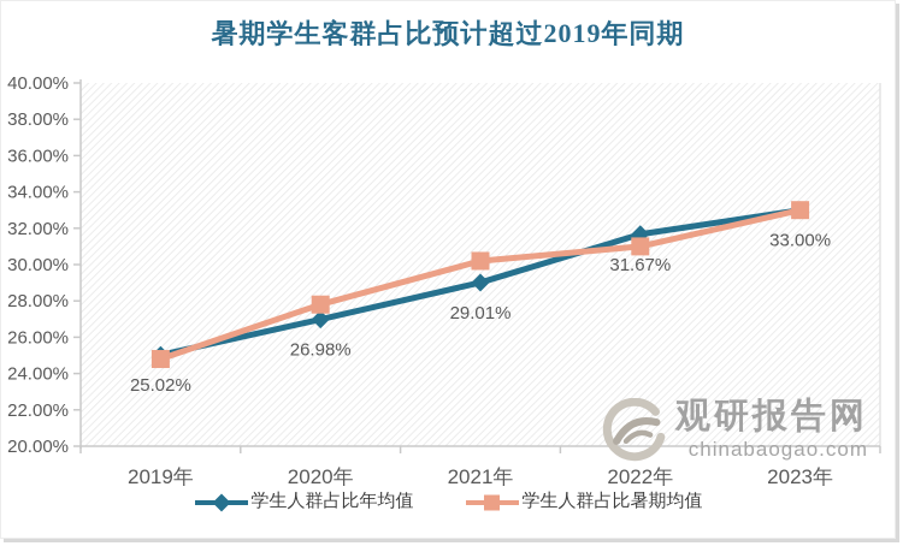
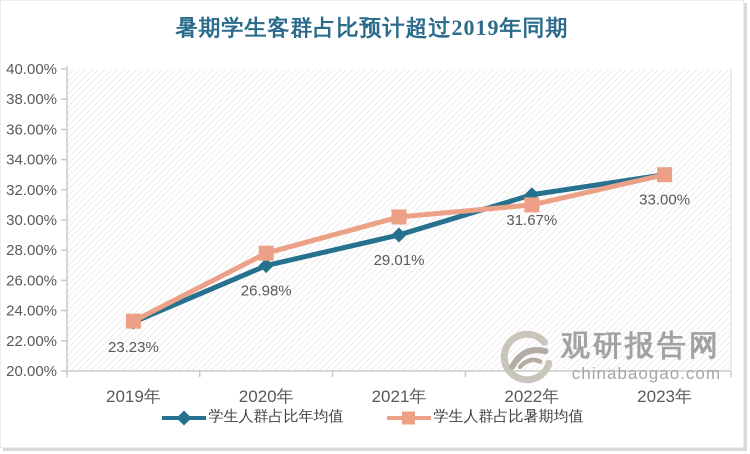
学生人群占比年均值/2019年: 25.02% -> 23.23%
学生人群占比暑期均值/2019年: 24.8% -> 23.3%
